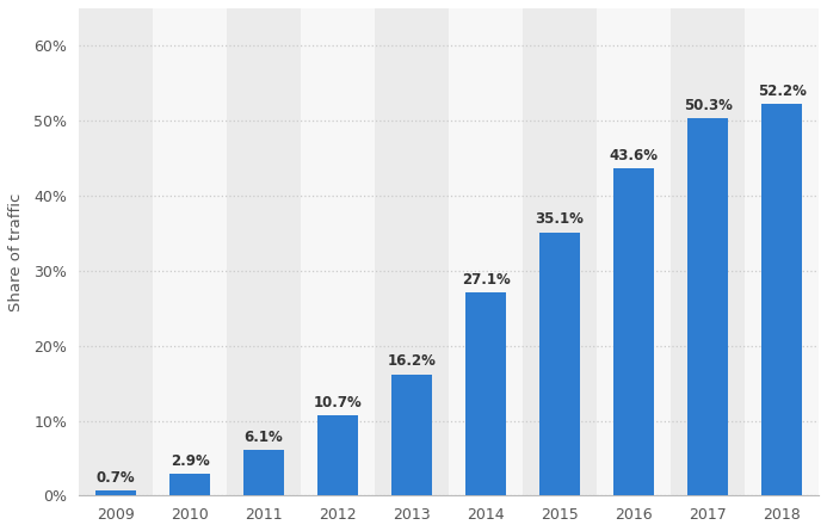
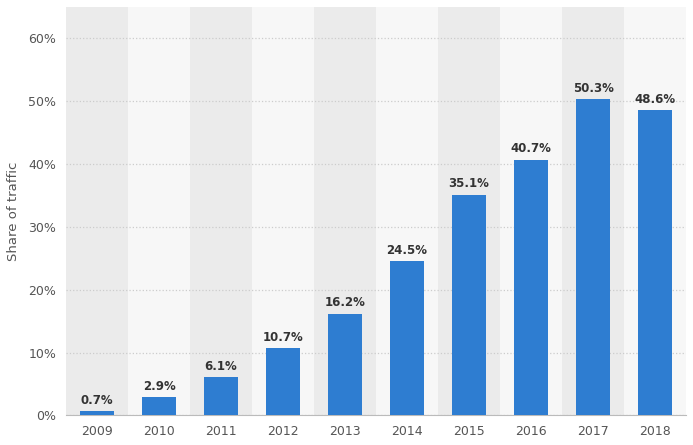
2014: 27.1% -> 24.5%
2016: 43.6% -> 40.7%
2018: 52.2% -> 48.6%
